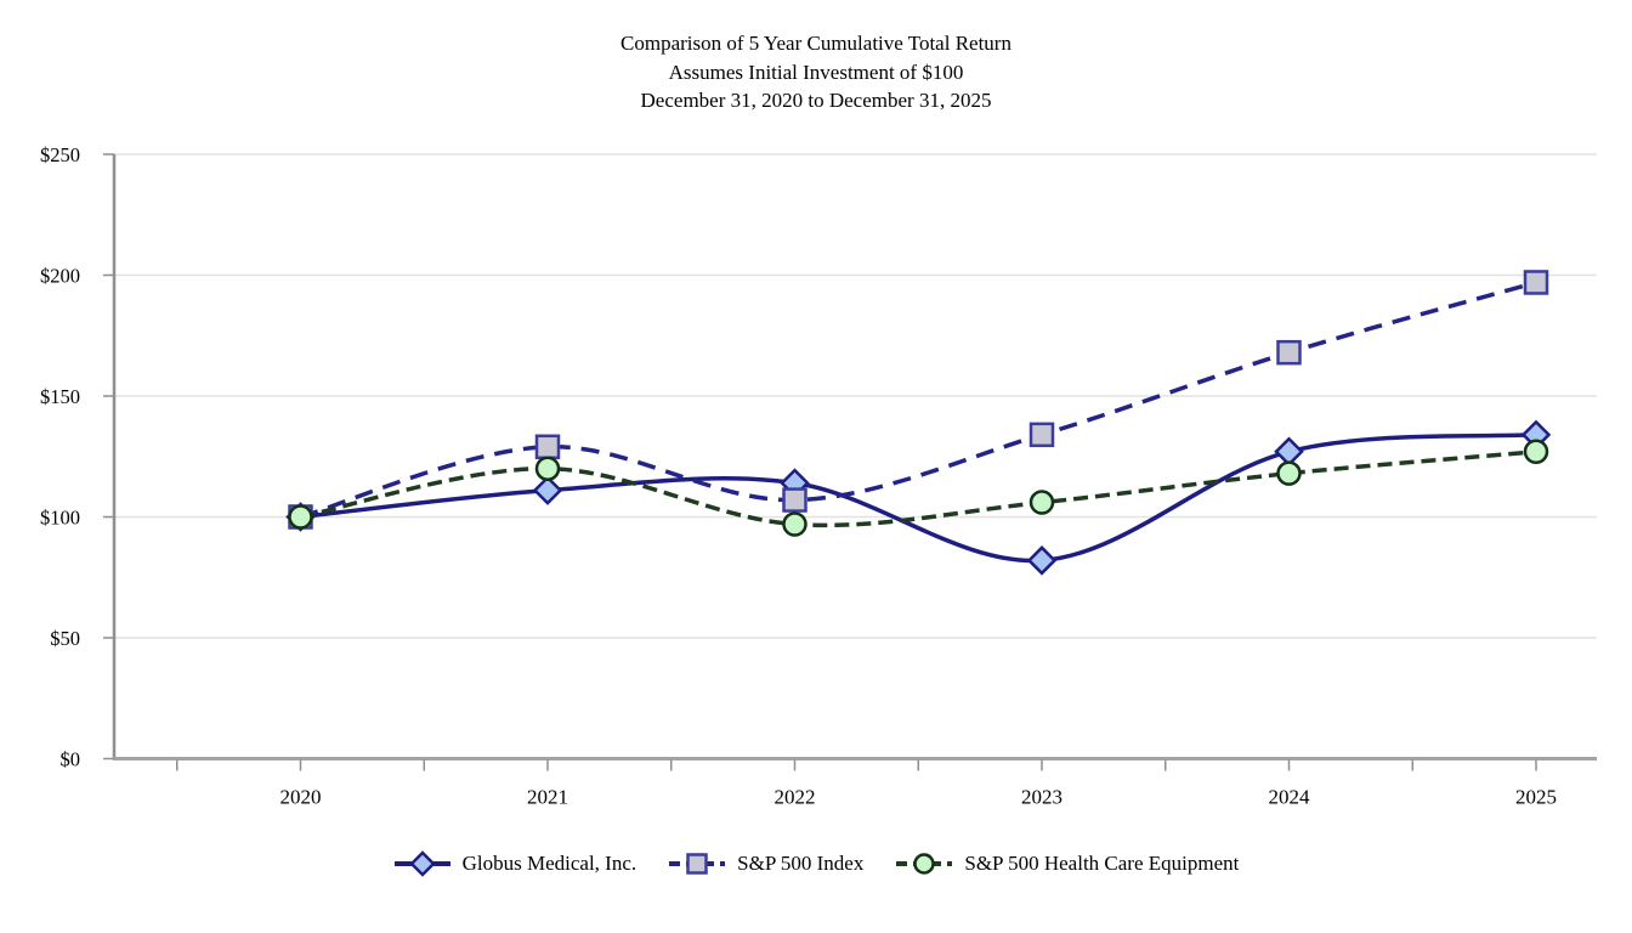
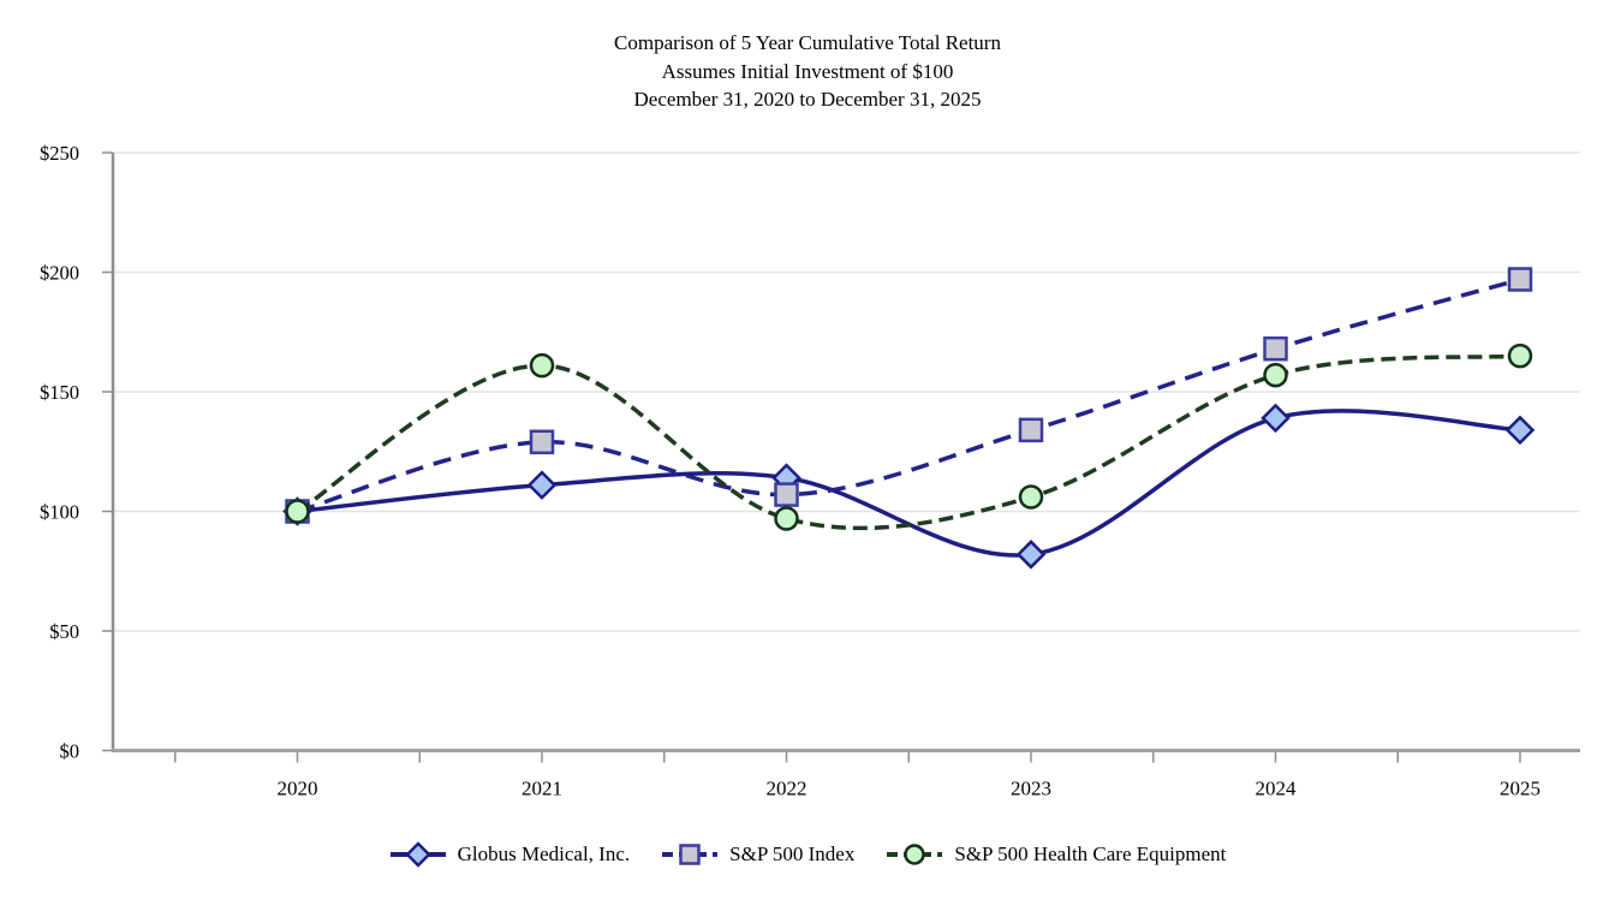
S&P 500 Health Care Equipment/2021: $120 -> $161
Globus Medical, Inc./2024: $127 -> $139
S&P 500 Health Care Equipment/2024: $118 -> $157
S&P 500 Health Care Equipment/2025: $127 -> $165
